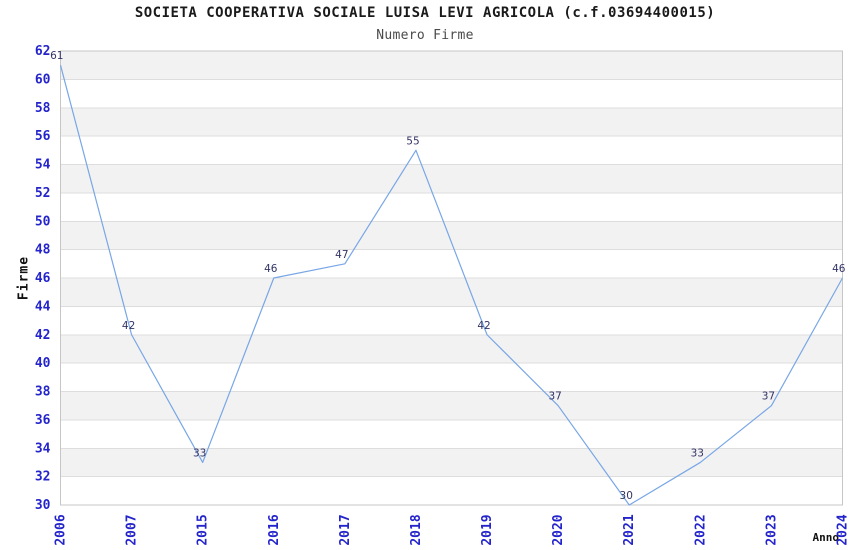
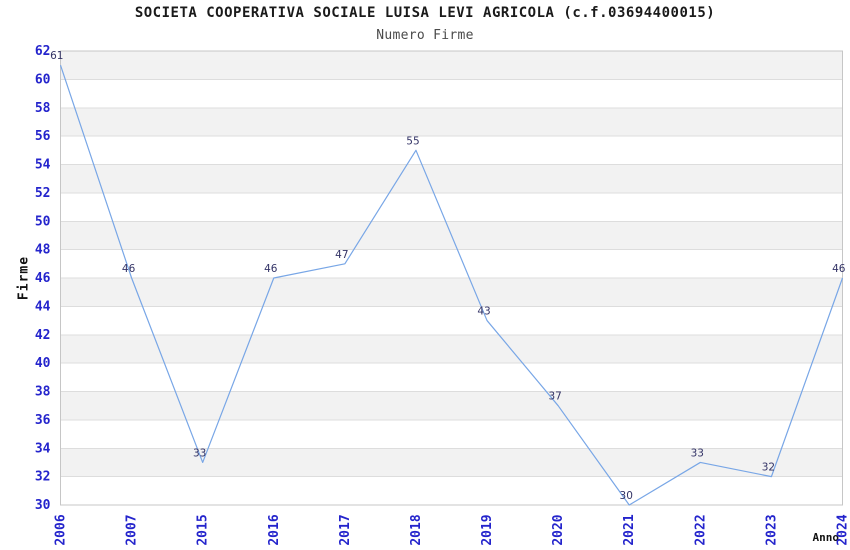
2007: 42 -> 46
2019: 42 -> 43
2023: 37 -> 32
